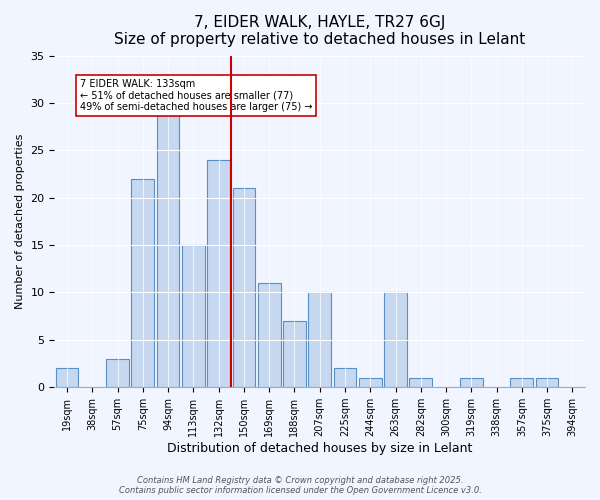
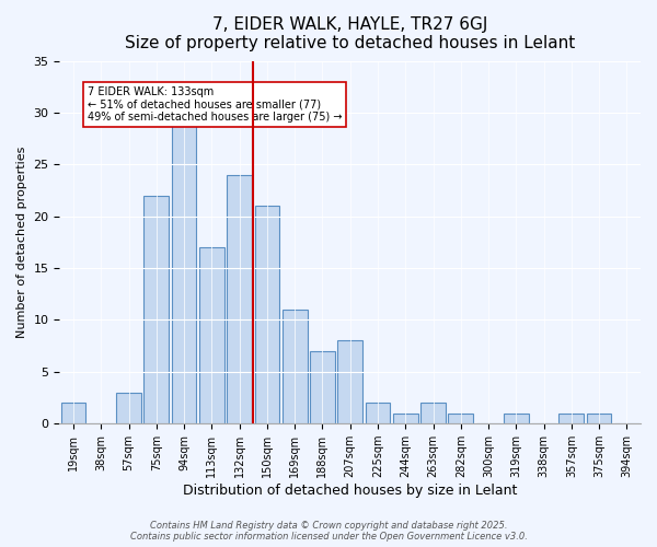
113sqm: 15 -> 17
207sqm: 10 -> 8
263sqm: 10 -> 2
